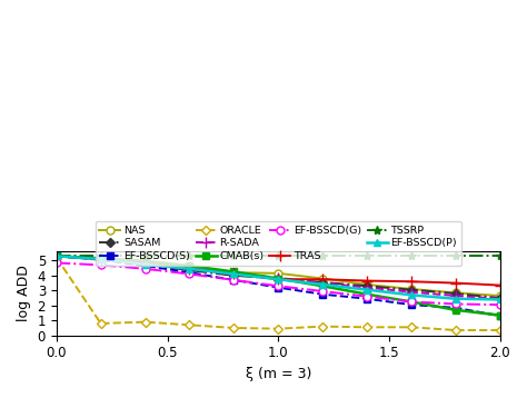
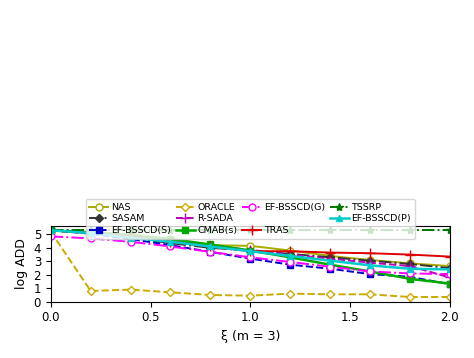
R-SADA/2.0: 2.5 -> 1.8
